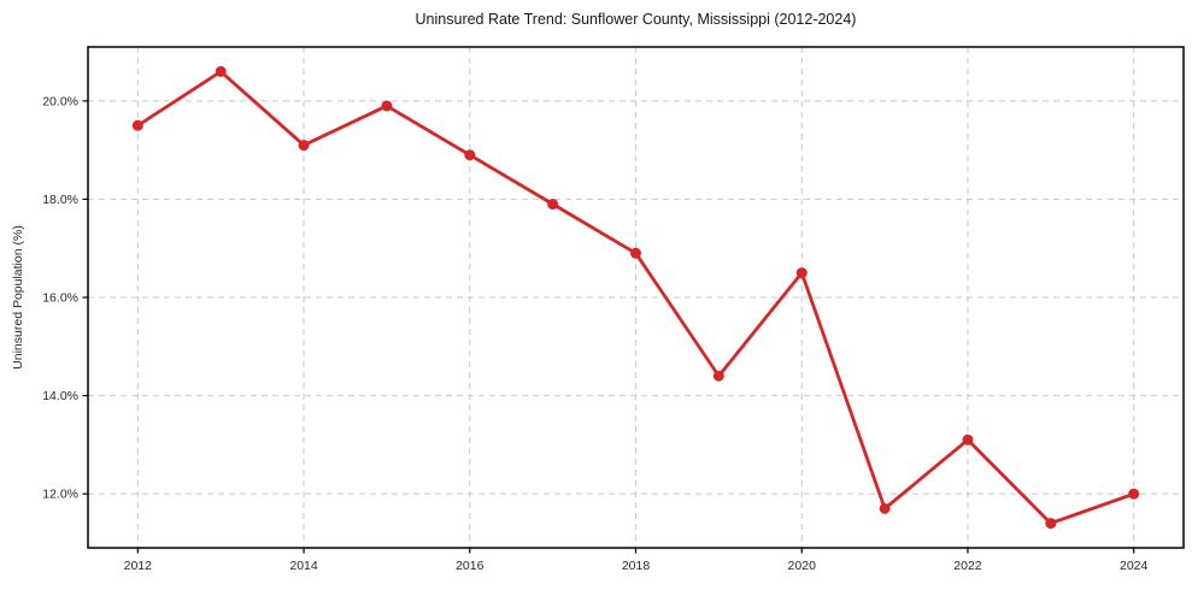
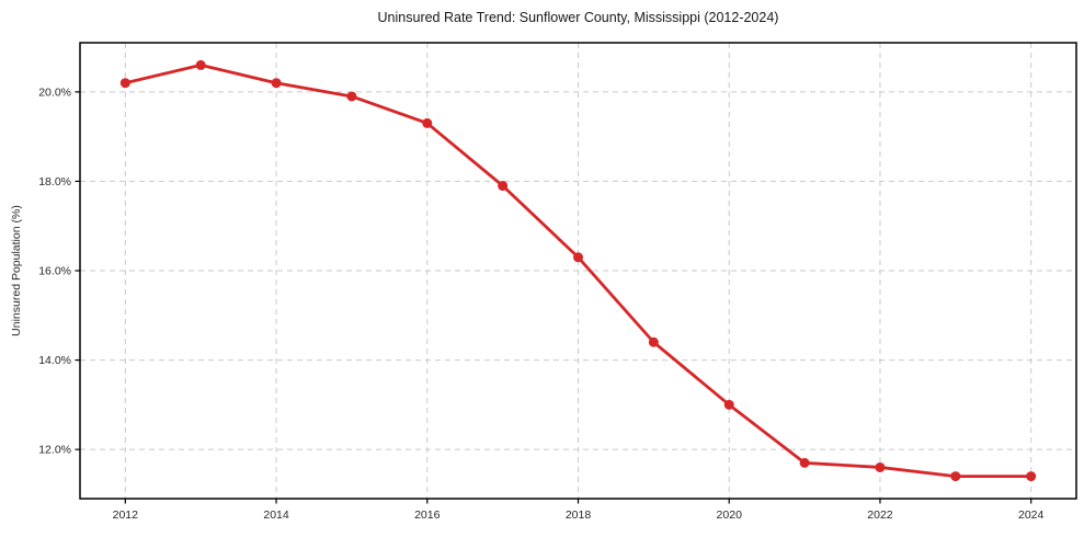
2012: 19.5% -> 20.2%
2014: 19.1% -> 20.2%
2016: 18.9% -> 19.3%
2018: 16.9% -> 16.3%
2020: 16.5% -> 13.0%
2022: 13.1% -> 11.6%
2024: 12.0% -> 11.4%
